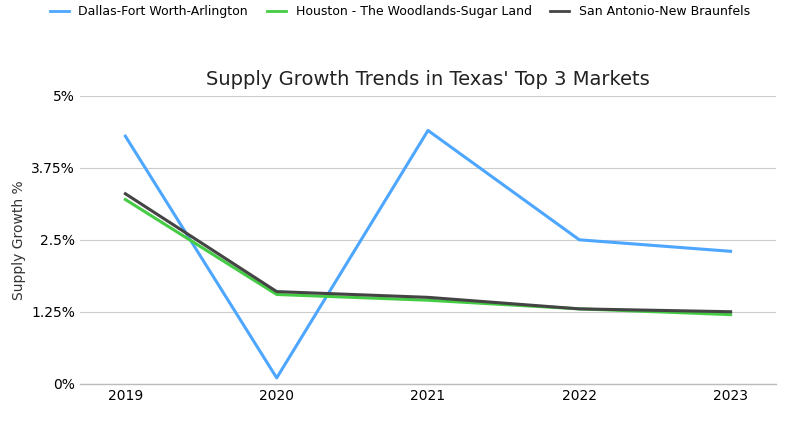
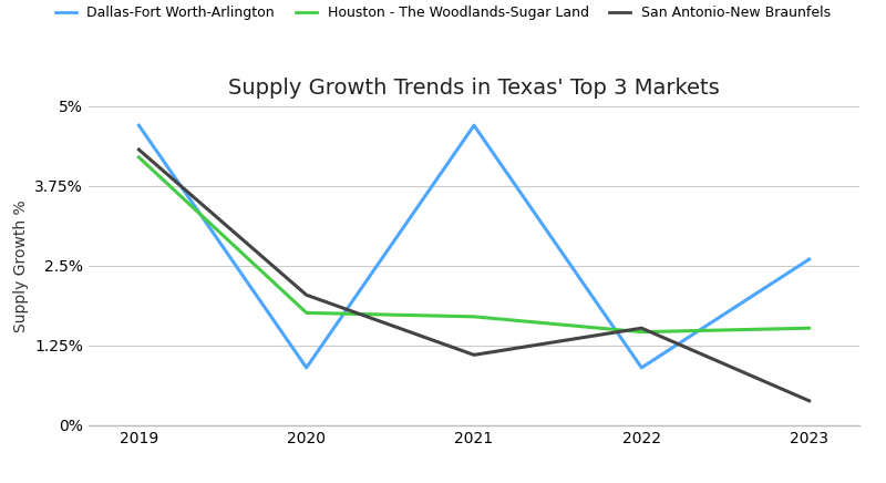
Dallas-Fort Worth-Arlington/2019: 4.3% -> 4.7%
Houston - The Woodlands-Sugar Land/2019: 3.20% -> 4.20%
San Antonio-New Braunfels/2019: 3.30% -> 4.32%
Dallas-Fort Worth-Arlington/2020: 0.1% -> 0.9%
Houston - The Woodlands-Sugar Land/2020: 1.55% -> 1.76%
San Antonio-New Braunfels/2020: 1.60% -> 2.04%
Dallas-Fort Worth-Arlington/2021: 4.4% -> 4.7%
Houston - The Woodlands-Sugar Land/2021: 1.45% -> 1.70%
San Antonio-New Braunfels/2021: 1.50% -> 1.10%
Dallas-Fort Worth-Arlington/2022: 2.5% -> 0.9%
Houston - The Woodlands-Sugar Land/2022: 1.30% -> 1.46%
San Antonio-New Braunfels/2022: 1.30% -> 1.52%
Dallas-Fort Worth-Arlington/2023: 2.3% -> 2.6%
Houston - The Woodlands-Sugar Land/2023: 1.20% -> 1.52%
San Antonio-New Braunfels/2023: 1.25% -> 0.38%
